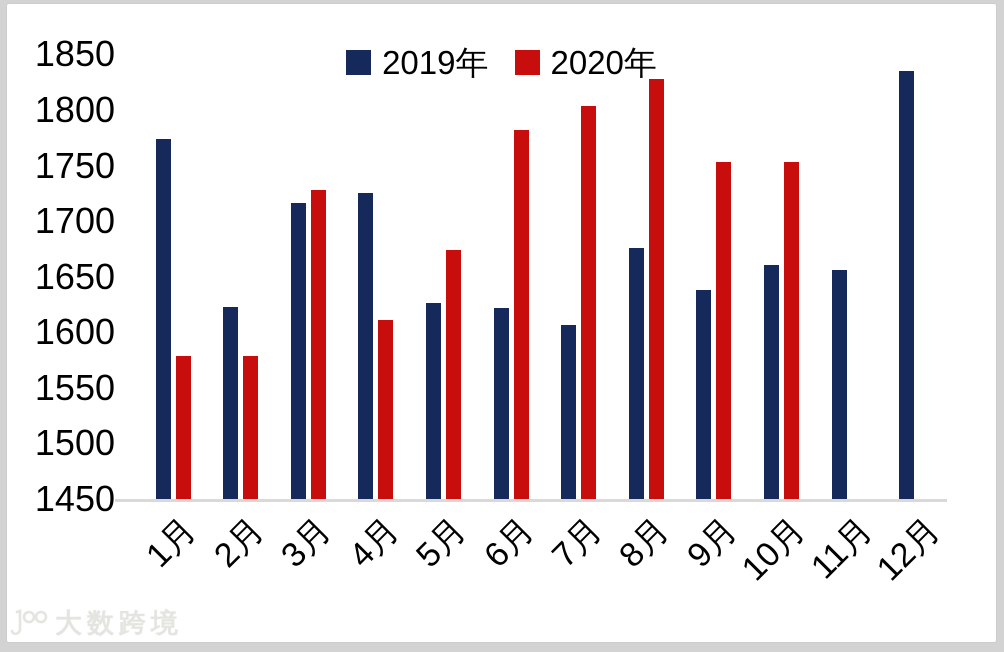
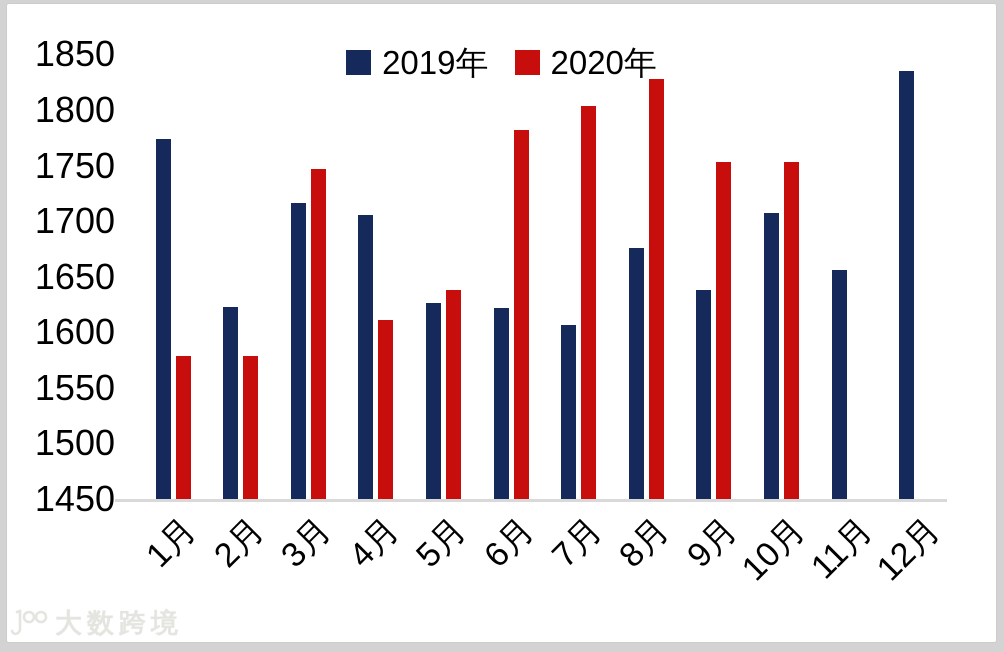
2020年/3月: 1728 -> 1747
2019年/4月: 1725 -> 1706
2020年/5月: 1674 -> 1638
2019年/10月: 1661 -> 1707
